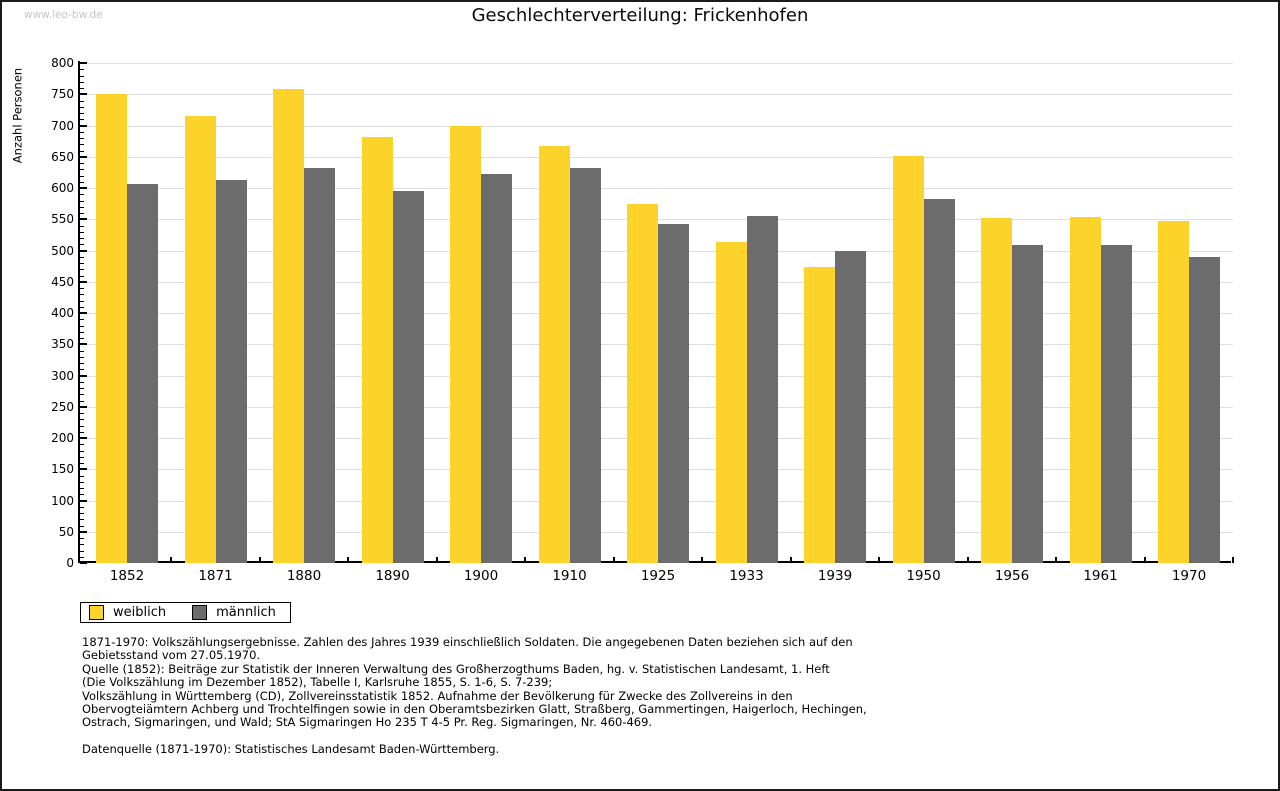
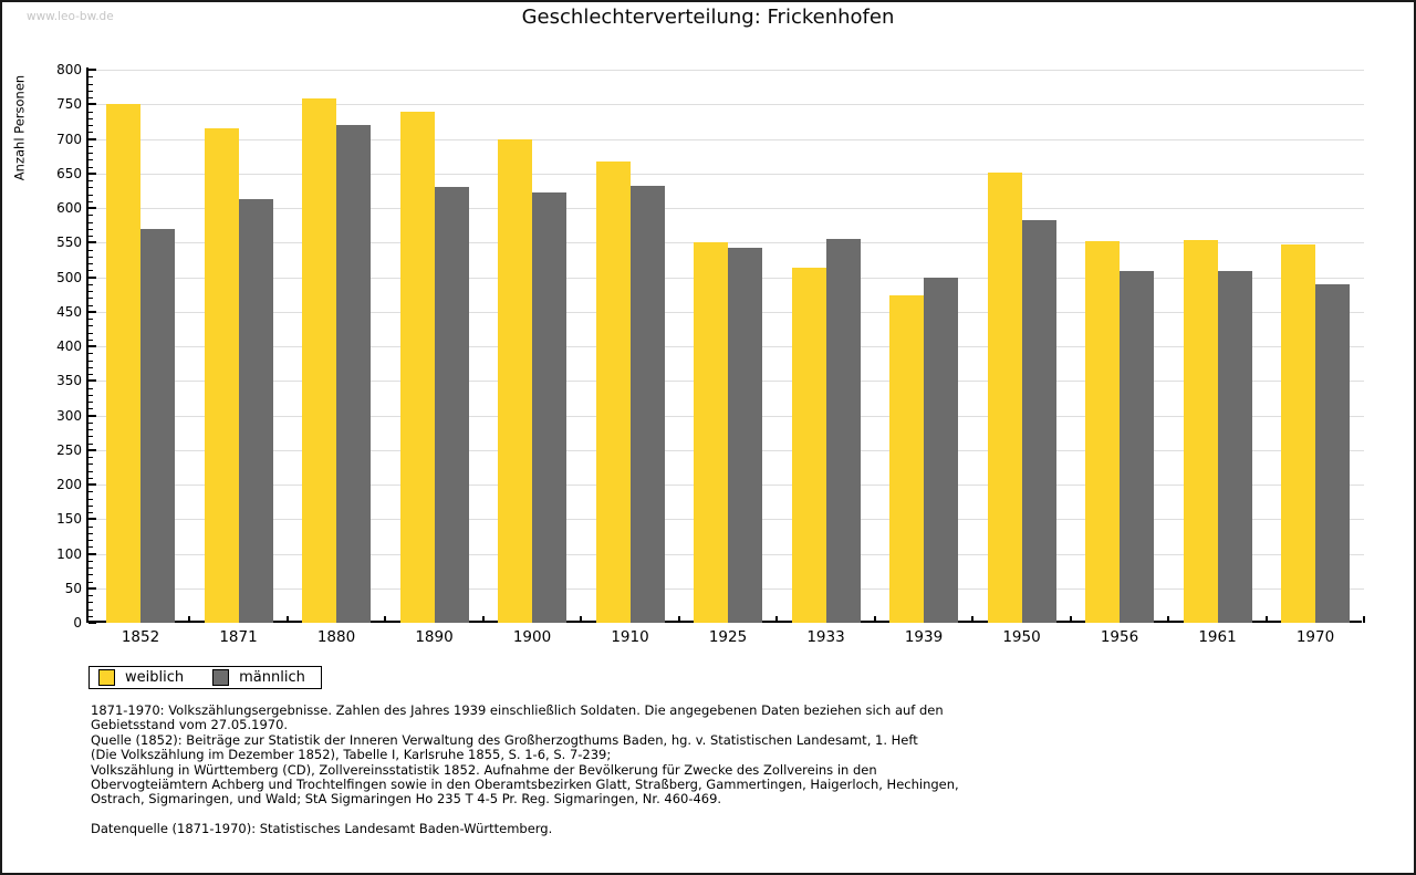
männlich/1852: 610 -> 570
männlich/1880: 630 -> 720
weiblich/1890: 680 -> 740
männlich/1890: 600 -> 630
weiblich/1925: 580 -> 550
